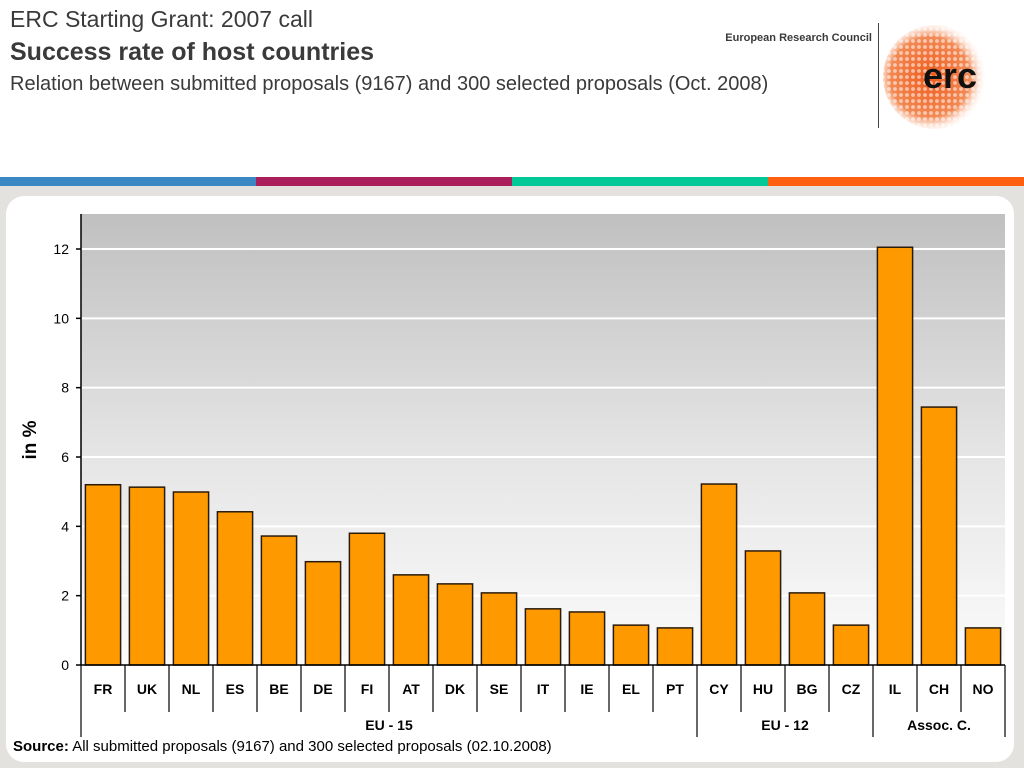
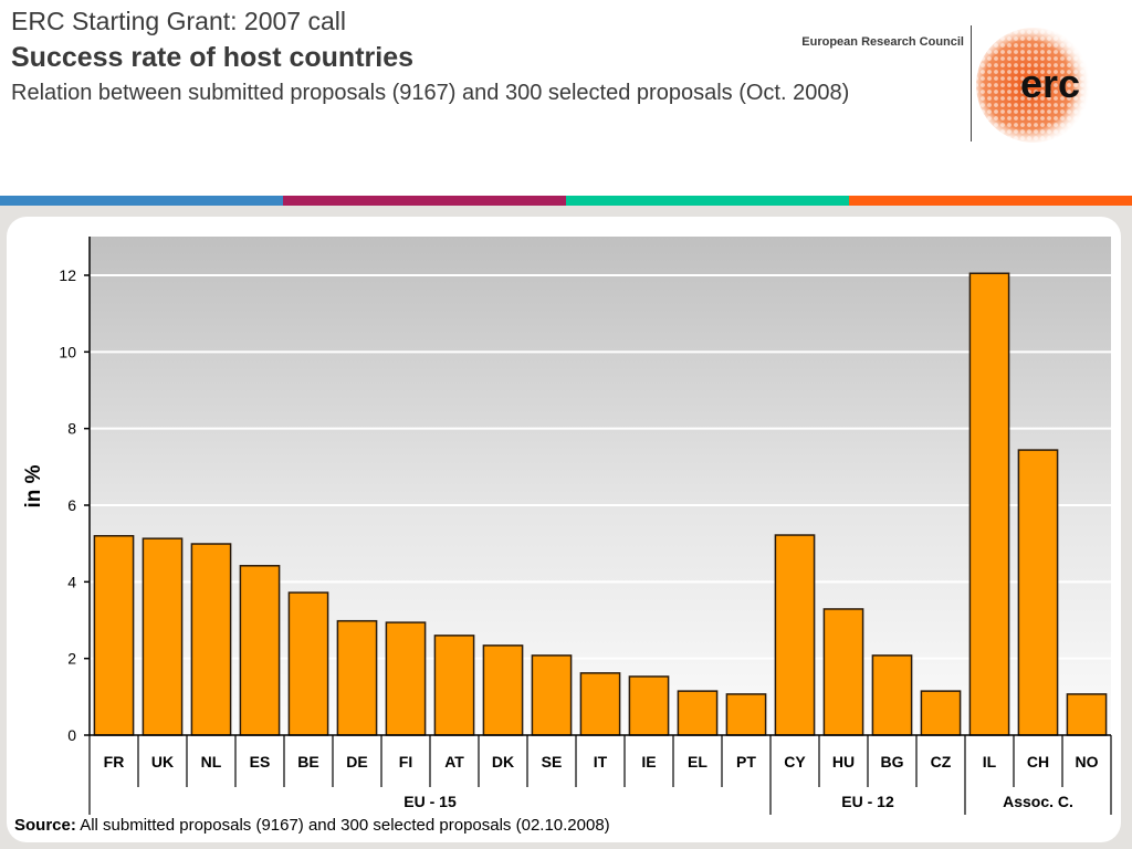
FI: 3.8 -> 2.9
